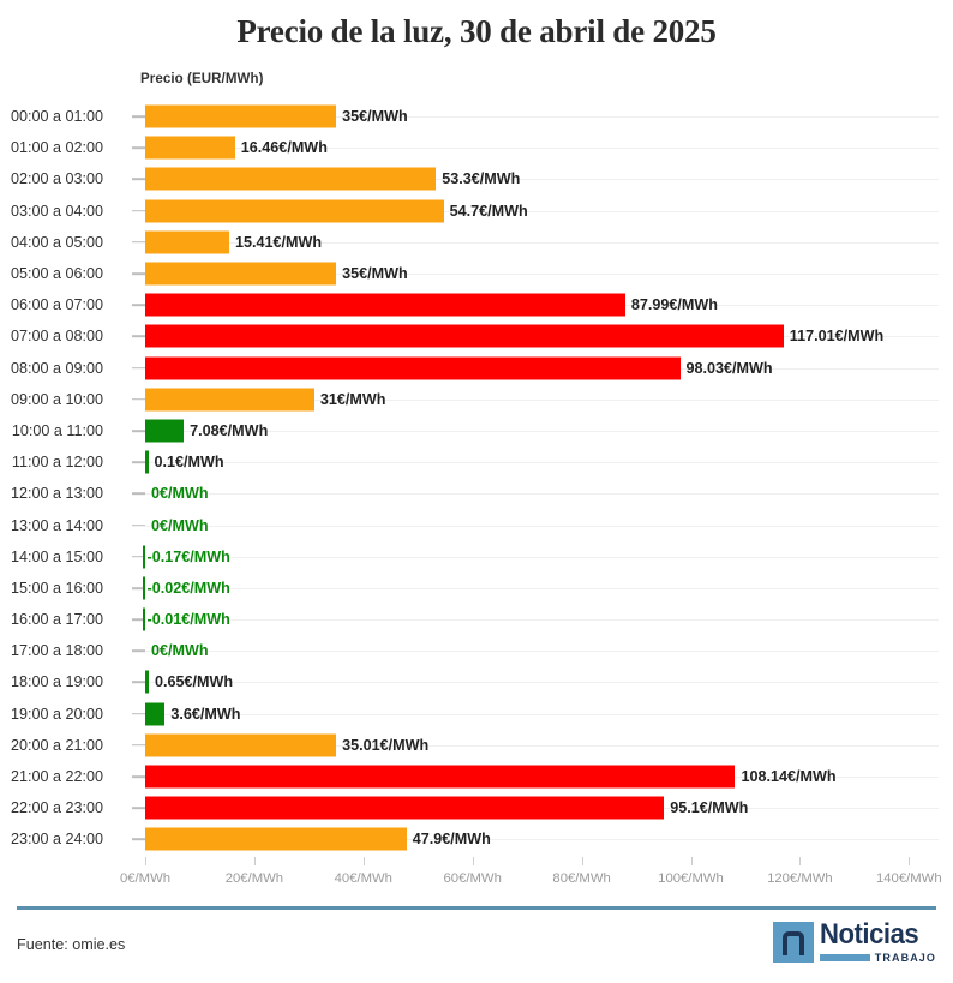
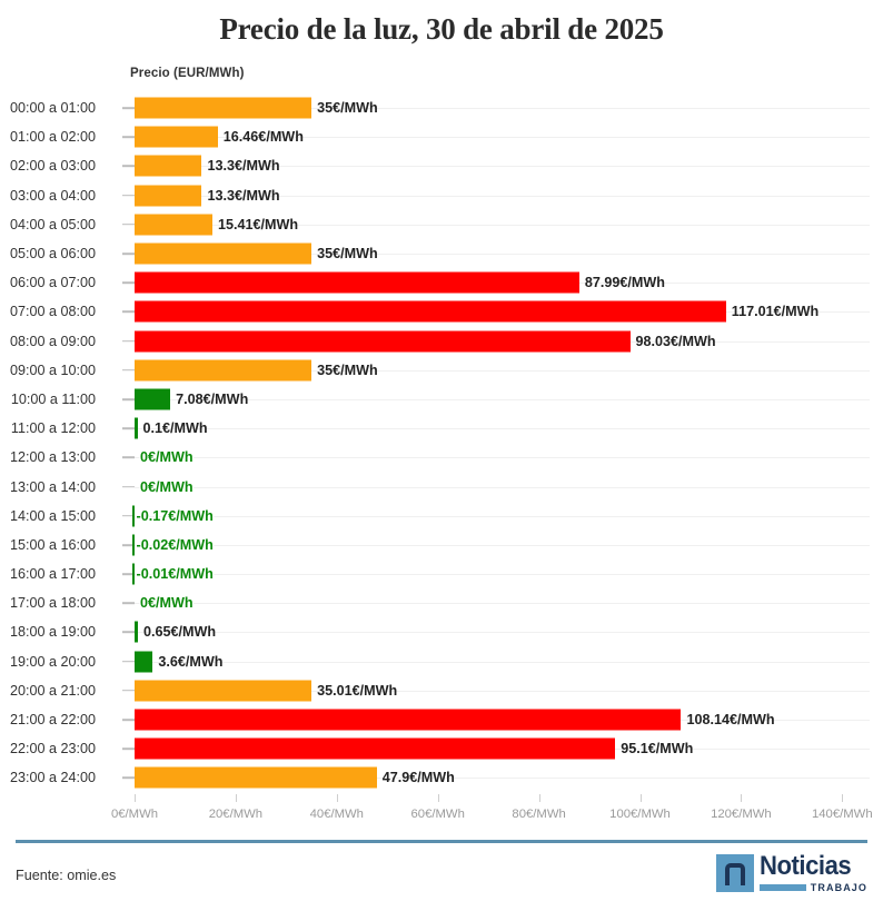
02:00 a 03:00: 53.3 -> 13.3
03:00 a 04:00: 54.7 -> 13.3
09:00 a 10:00: 31 -> 35
